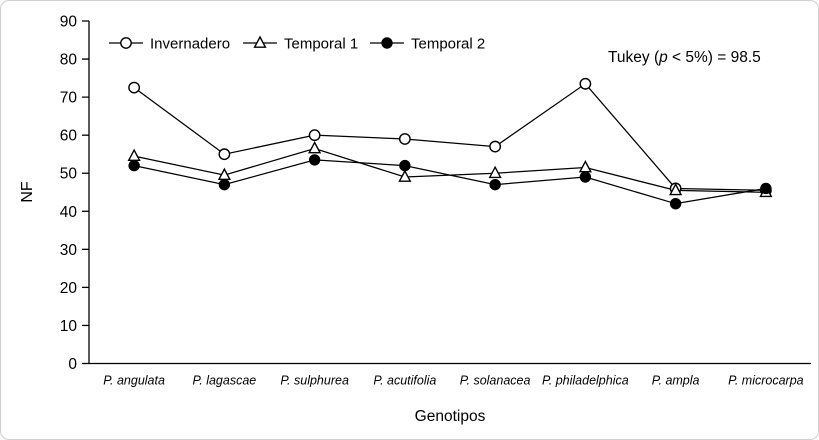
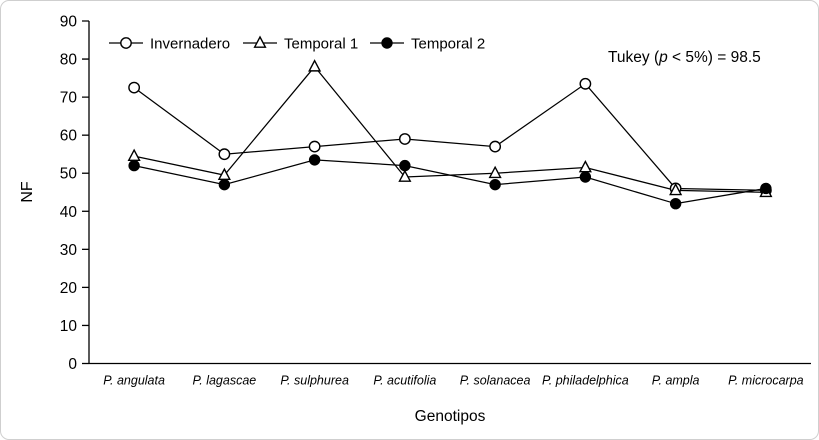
Invernadero/P. sulphurea: 60 -> 57
Temporal 1/P. sulphurea: 56 -> 78
